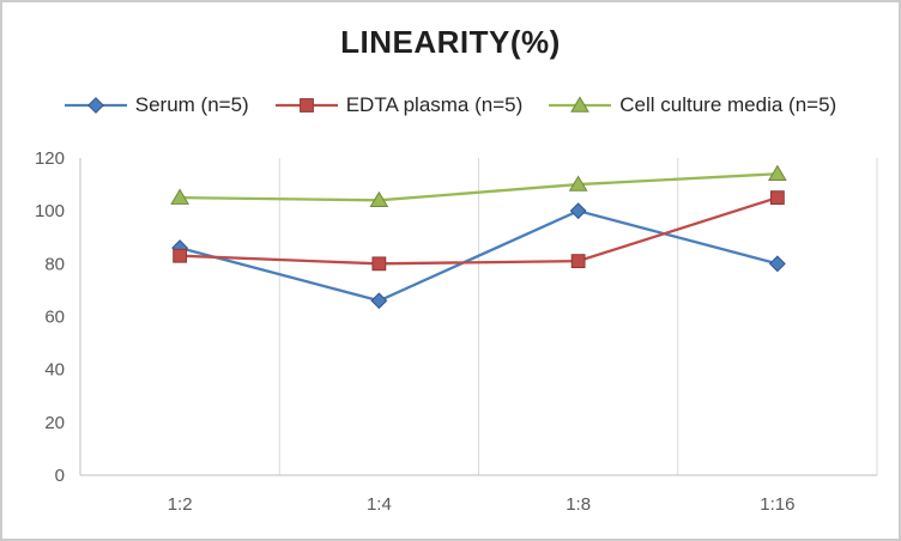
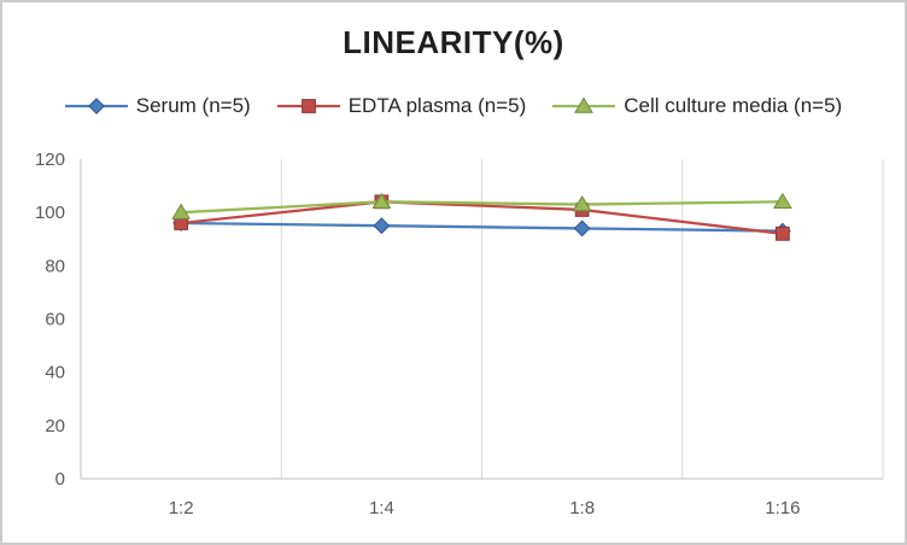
Serum (n=5)/1:2: 86 -> 96
EDTA plasma (n=5)/1:2: 83 -> 96
Cell culture media (n=5)/1:2: 105 -> 100
Serum (n=5)/1:4: 66 -> 95
EDTA plasma (n=5)/1:4: 80 -> 104
Serum (n=5)/1:8: 100 -> 94
EDTA plasma (n=5)/1:8: 81 -> 101
Cell culture media (n=5)/1:8: 110 -> 103
Serum (n=5)/1:16: 80 -> 93
EDTA plasma (n=5)/1:16: 105 -> 92
Cell culture media (n=5)/1:16: 114 -> 104
